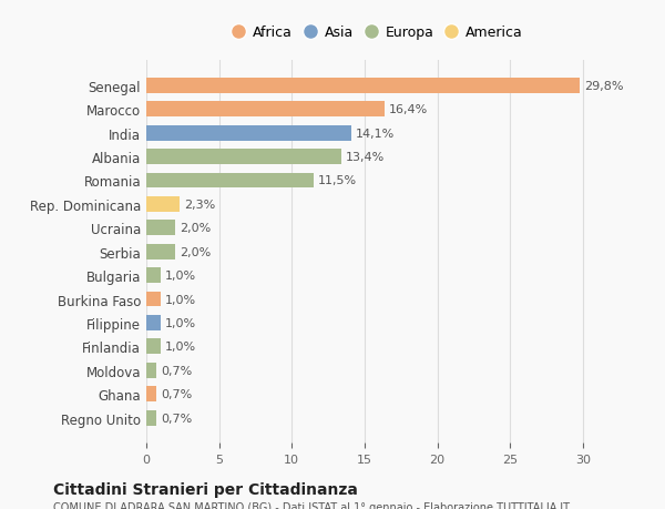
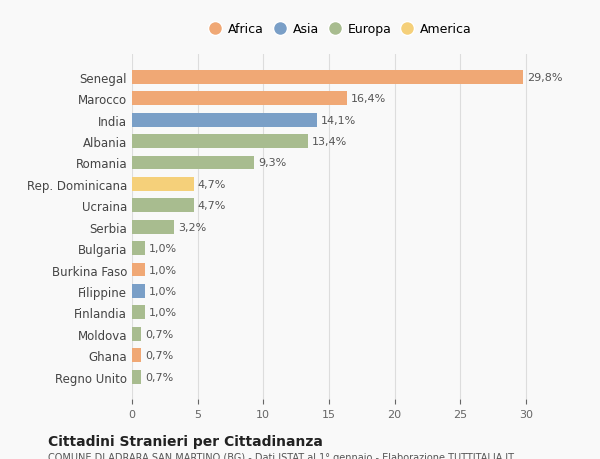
Romania: 11,5% -> 9,3%
Rep. Dominicana: 2,3% -> 4,7%
Ucraina: 2,0% -> 4,7%
Serbia: 2,0% -> 3,2%
